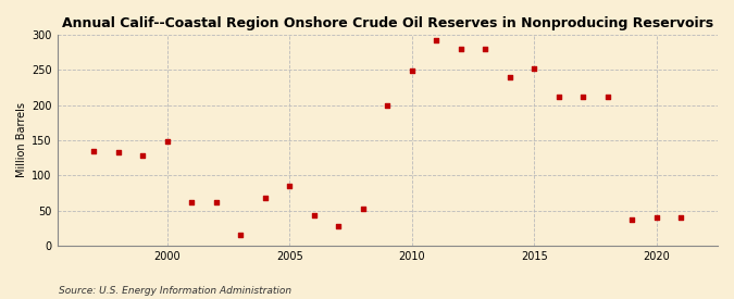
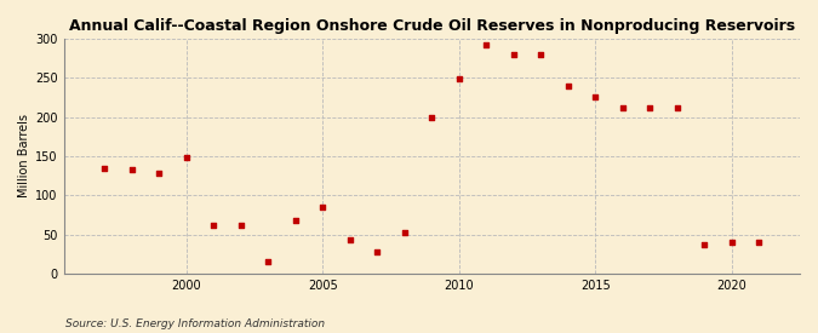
2015: 252 -> 225
